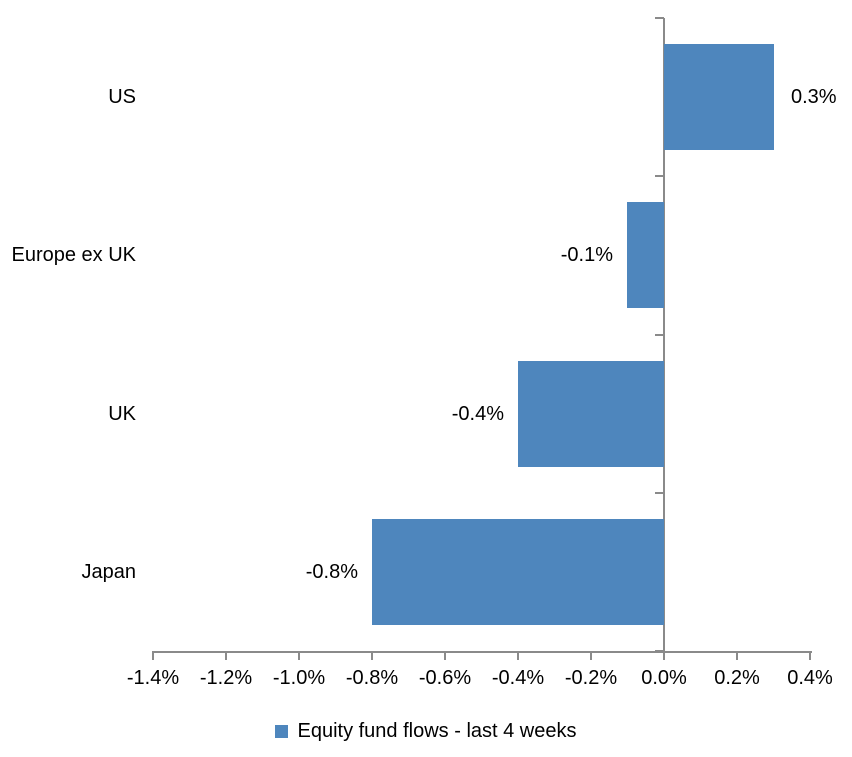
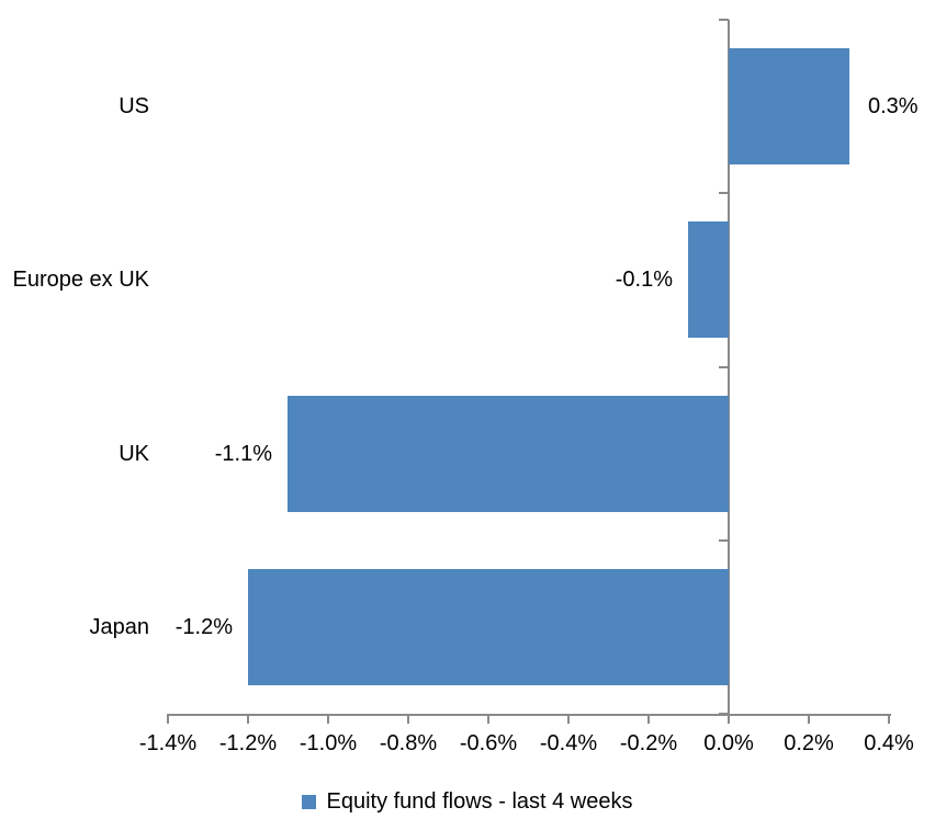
UK: -0.4% -> -1.1%
Japan: -0.8% -> -1.2%
